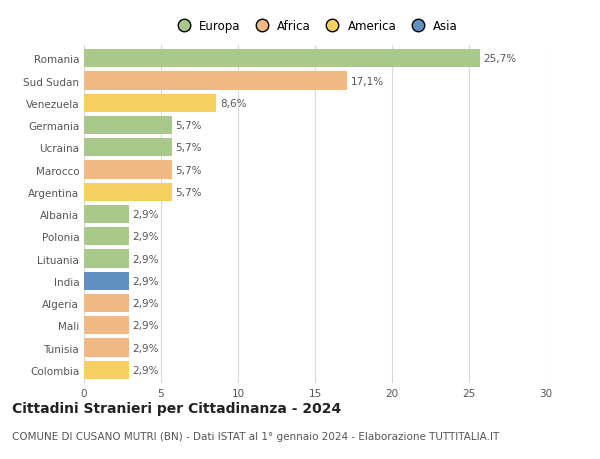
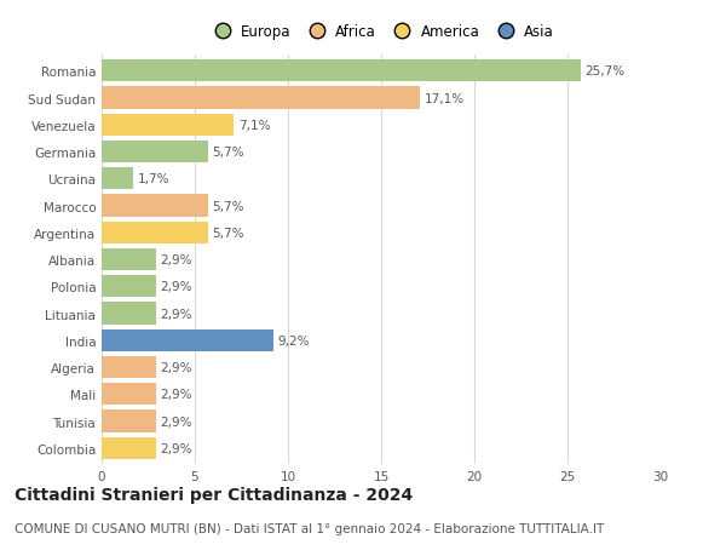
Venezuela: 8,6% -> 7,1%
Ucraina: 5,7% -> 1,7%
India: 2,9% -> 9,2%
